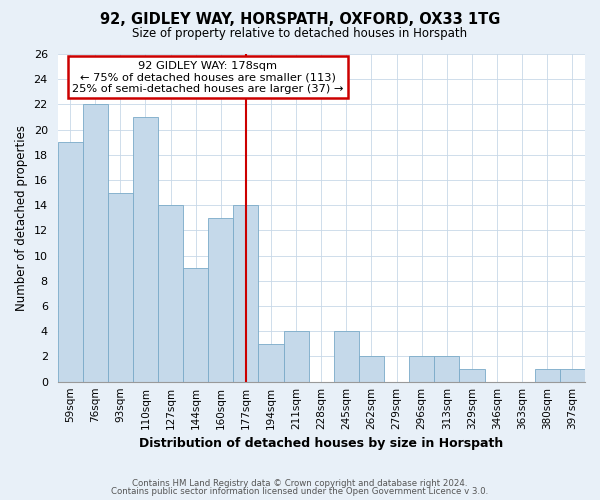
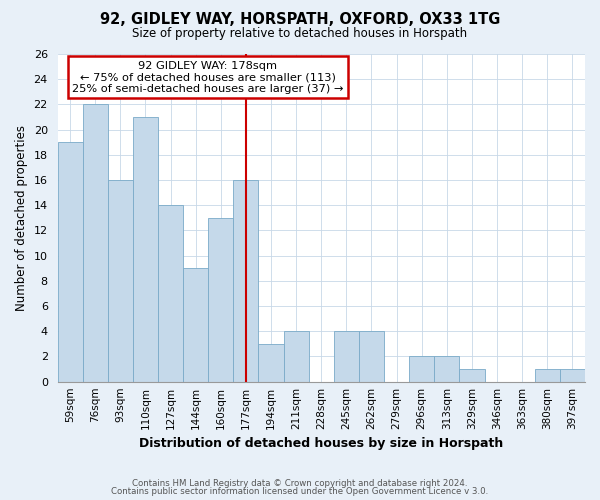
93sqm: 15 -> 16
177sqm: 14 -> 16
262sqm: 2 -> 4
